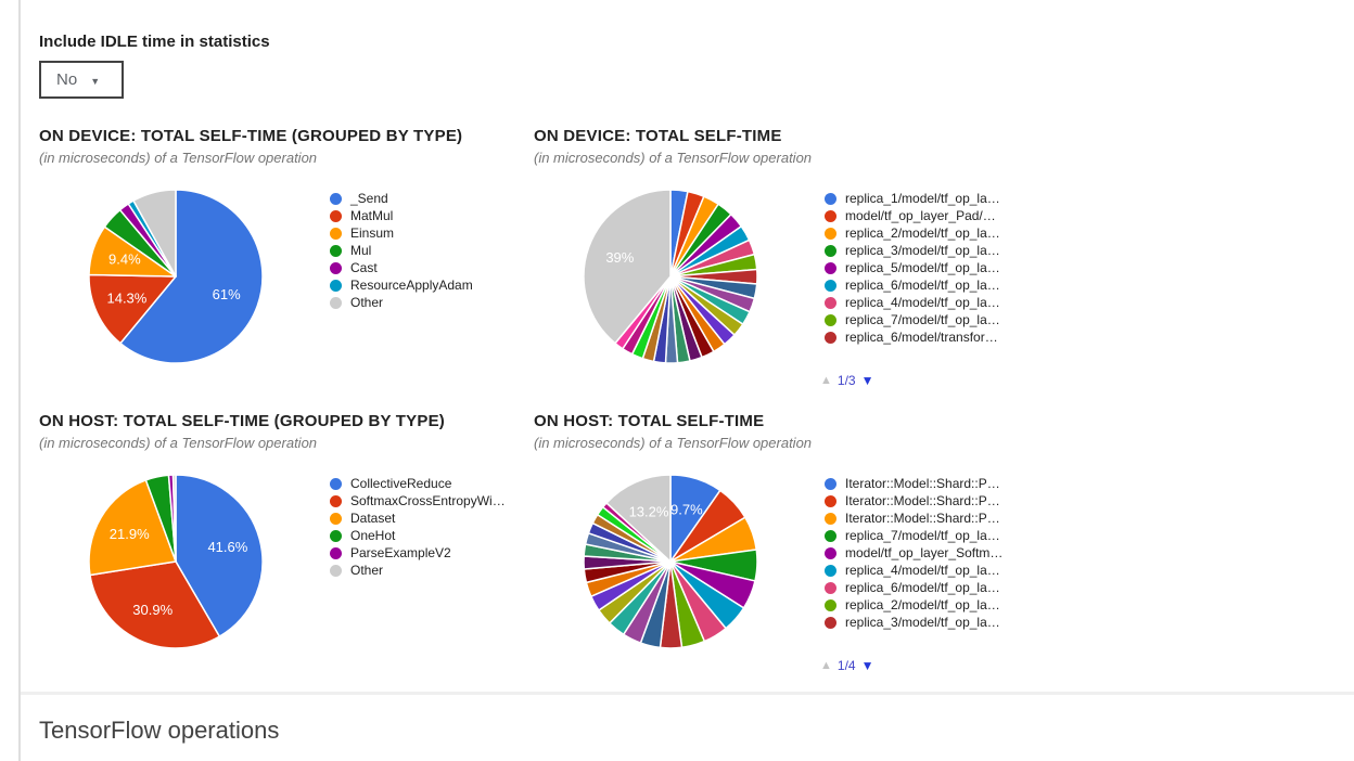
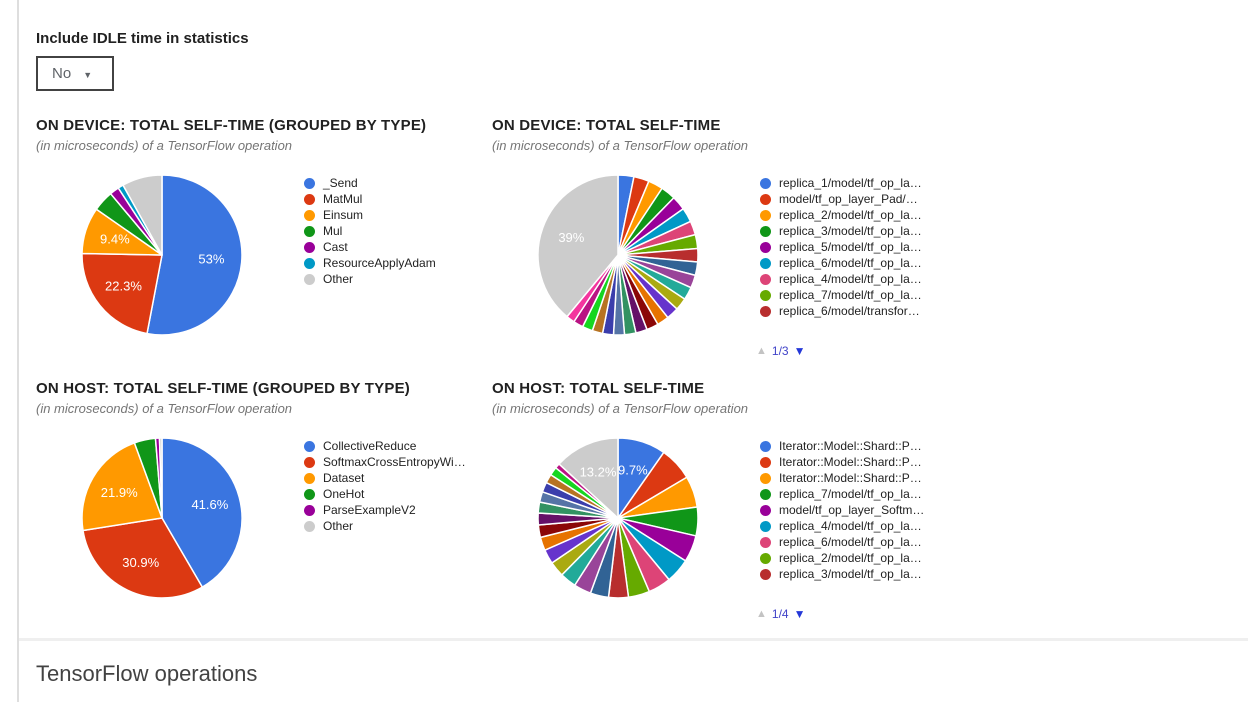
ON DEVICE: TOTAL SELF-TIME (GROUPED BY TYPE)/_Send: 61% -> 53%
ON DEVICE: TOTAL SELF-TIME (GROUPED BY TYPE)/MatMul: 14.3% -> 22.3%
